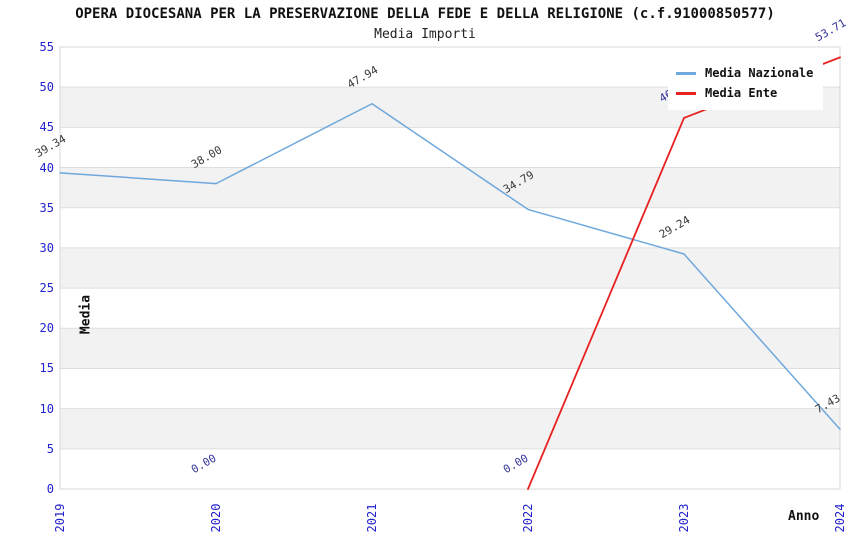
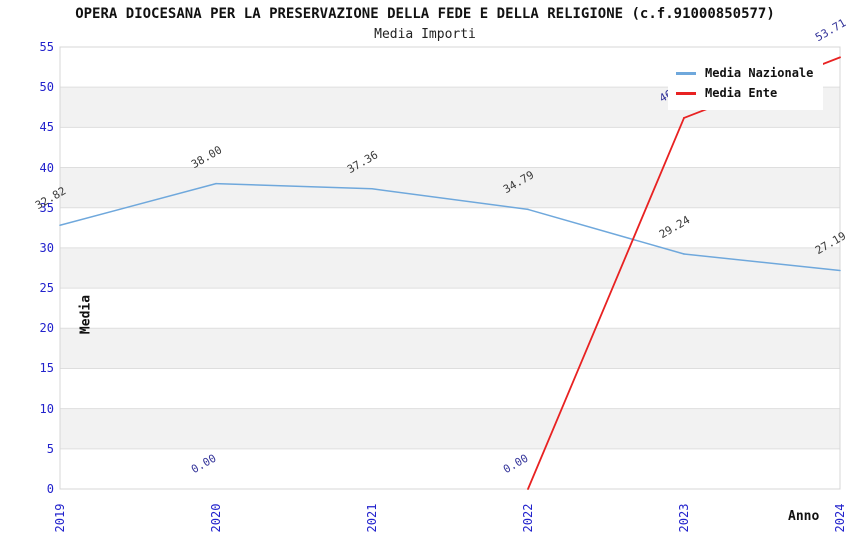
Media Nazionale/2019: 39.34 -> 32.82
Media Nazionale/2021: 47.94 -> 37.36
Media Nazionale/2024: 7.43 -> 27.19
